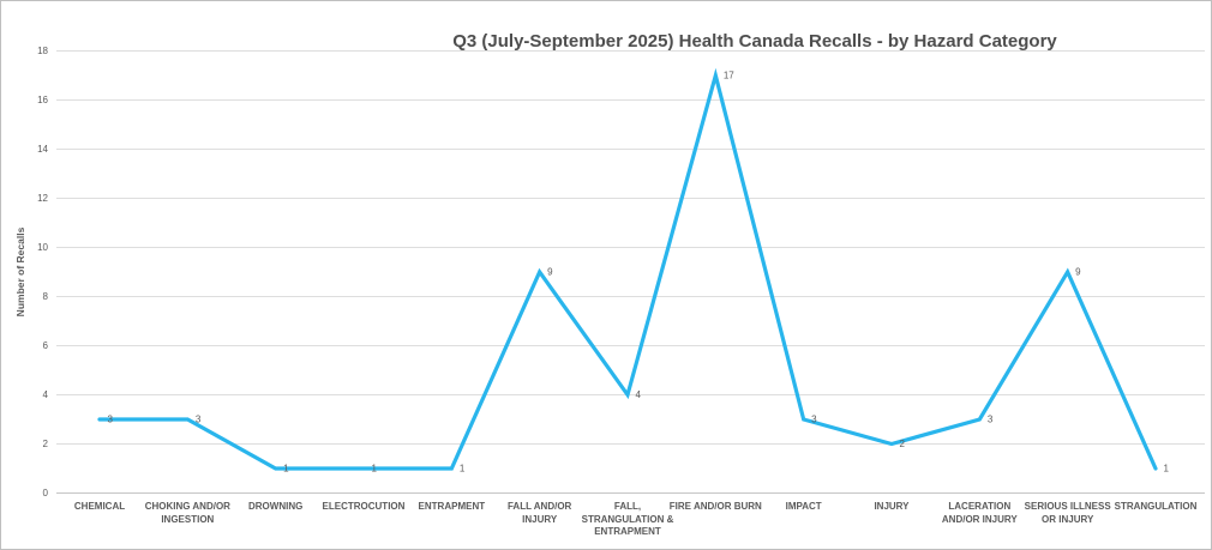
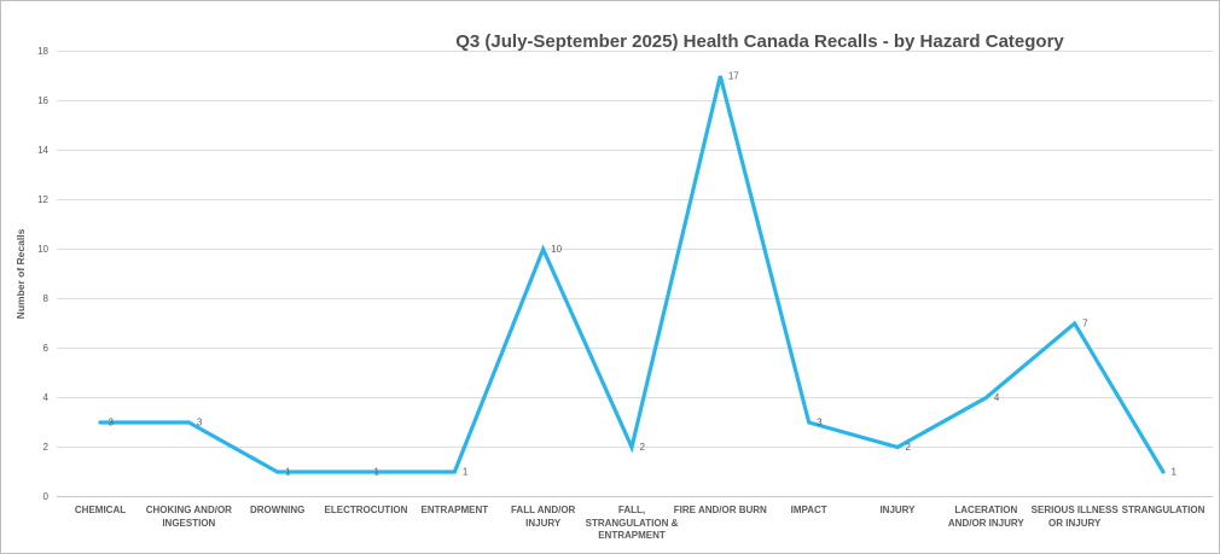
FALL AND/OR INJURY: 9 -> 10
FALL, STRANGULATION & ENTRAPMENT: 4 -> 2
LACERATION AND/OR INJURY: 3 -> 4
SERIOUS ILLNESS OR INJURY: 9 -> 7
